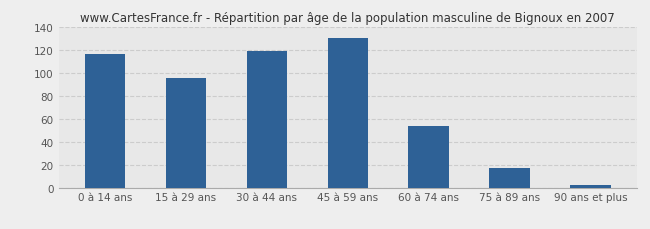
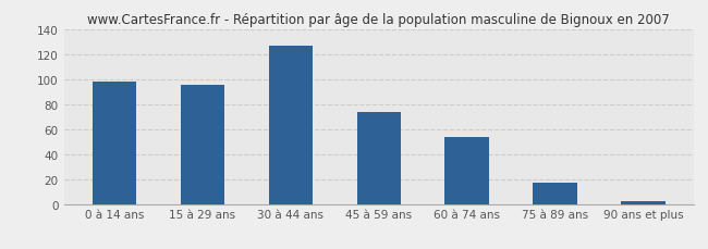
0 à 14 ans: 116 -> 98
30 à 44 ans: 119 -> 127
45 à 59 ans: 130 -> 74
